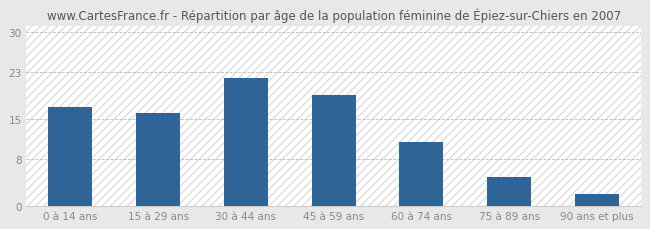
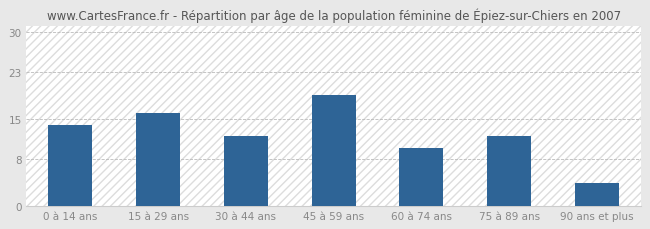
0 à 14 ans: 17 -> 14
30 à 44 ans: 22 -> 12
60 à 74 ans: 11 -> 10
75 à 89 ans: 5 -> 12
90 ans et plus: 2 -> 4
